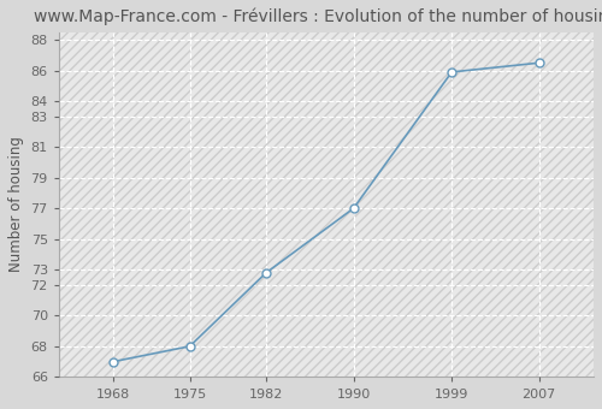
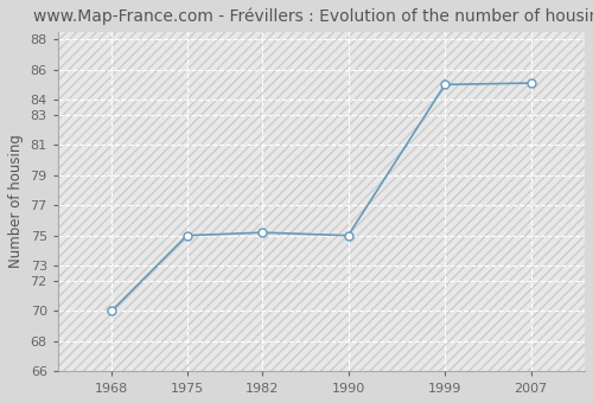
1968: 67.0 -> 70.0
1975: 68.0 -> 75.0
1982: 72.8 -> 75.2
1990: 77.0 -> 75.0
1999: 85.9 -> 85.0
2007: 86.5 -> 85.1
